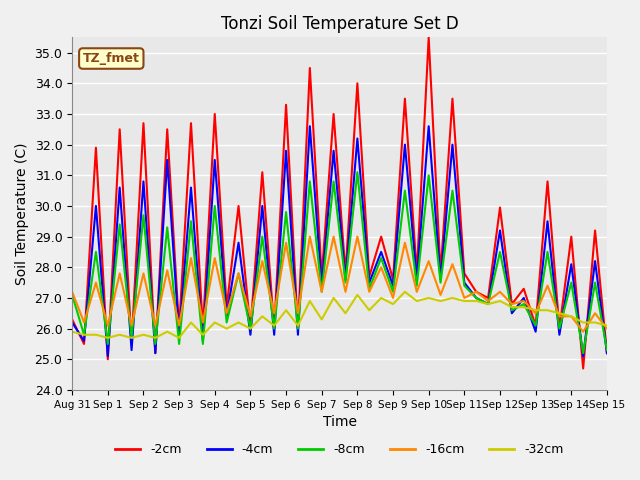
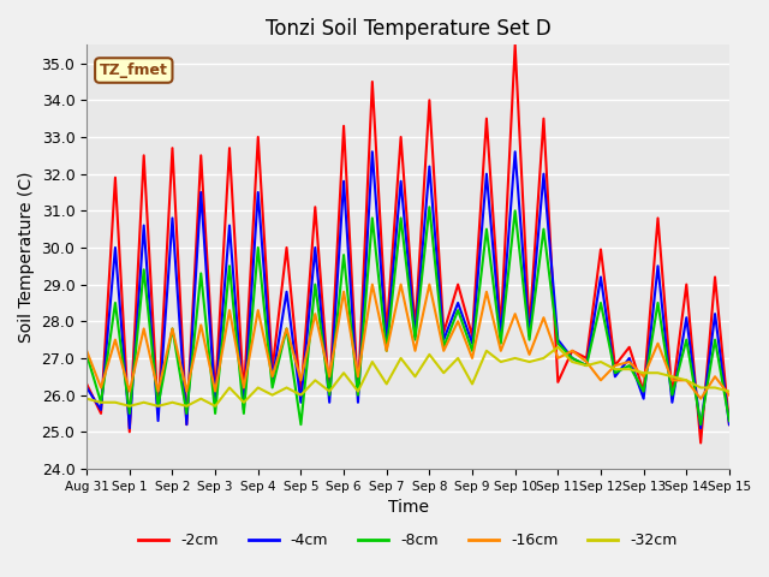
-8cm/Sep 2: 29.7 -> 27.8
-8cm/Sep 5: 26.0 -> 25.2
-32cm/Sep 9: 26.8 -> 26.3
-2cm/Sep 11: 27.80 -> 26.35
-32cm/Sep 11: 26.9 -> 27.3
-16cm/Sep 12: 27.2 -> 26.4
